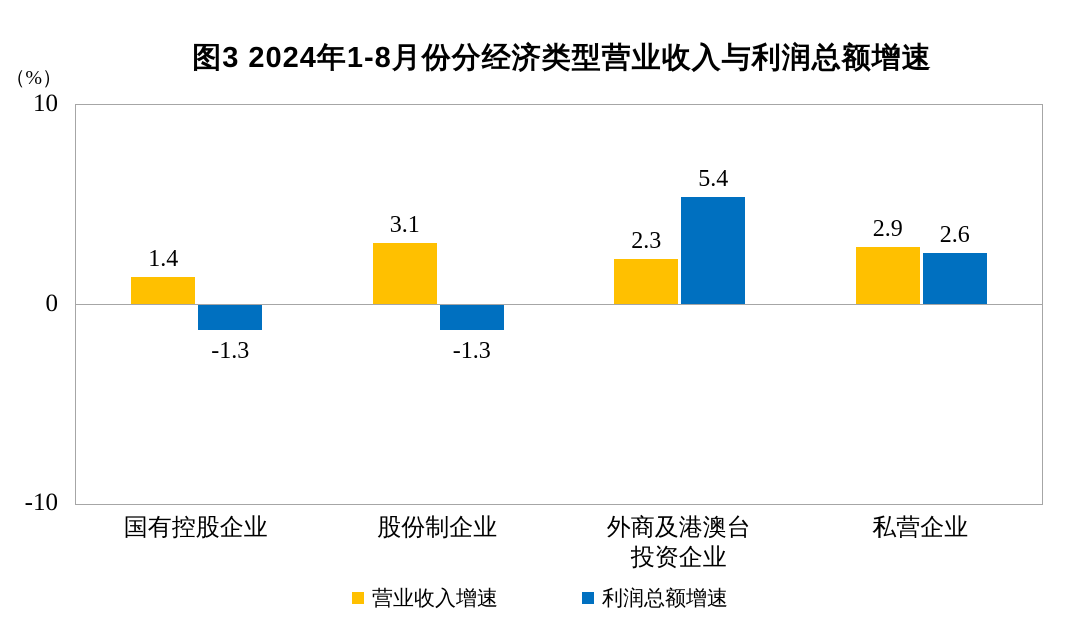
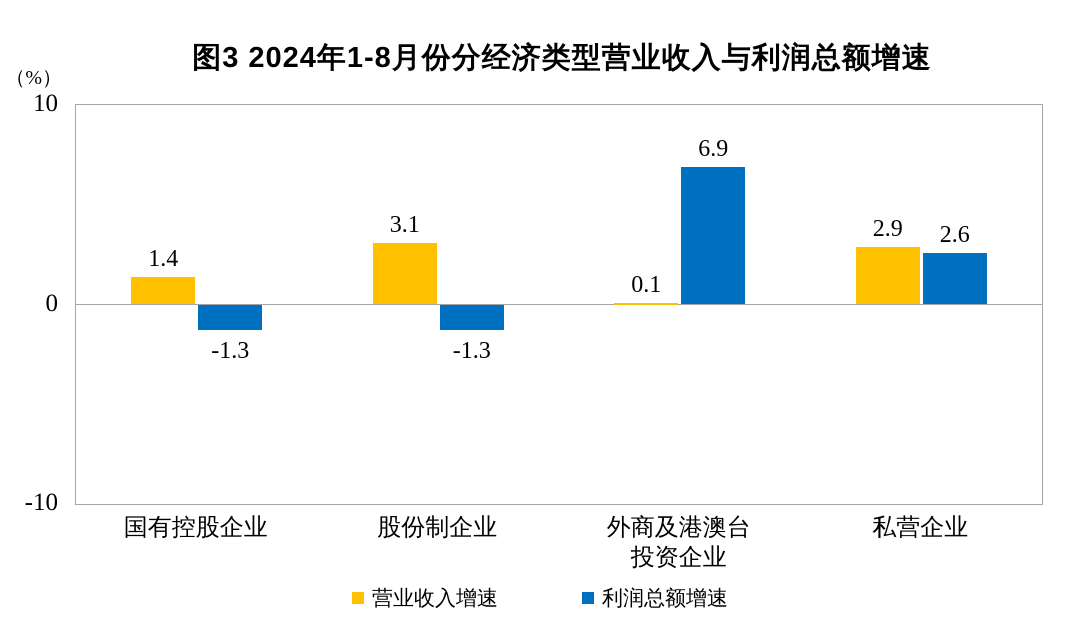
营业收入增速/外商及港澳台 投资企业: 2.3 -> 0.1
利润总额增速/外商及港澳台 投资企业: 5.4 -> 6.9
